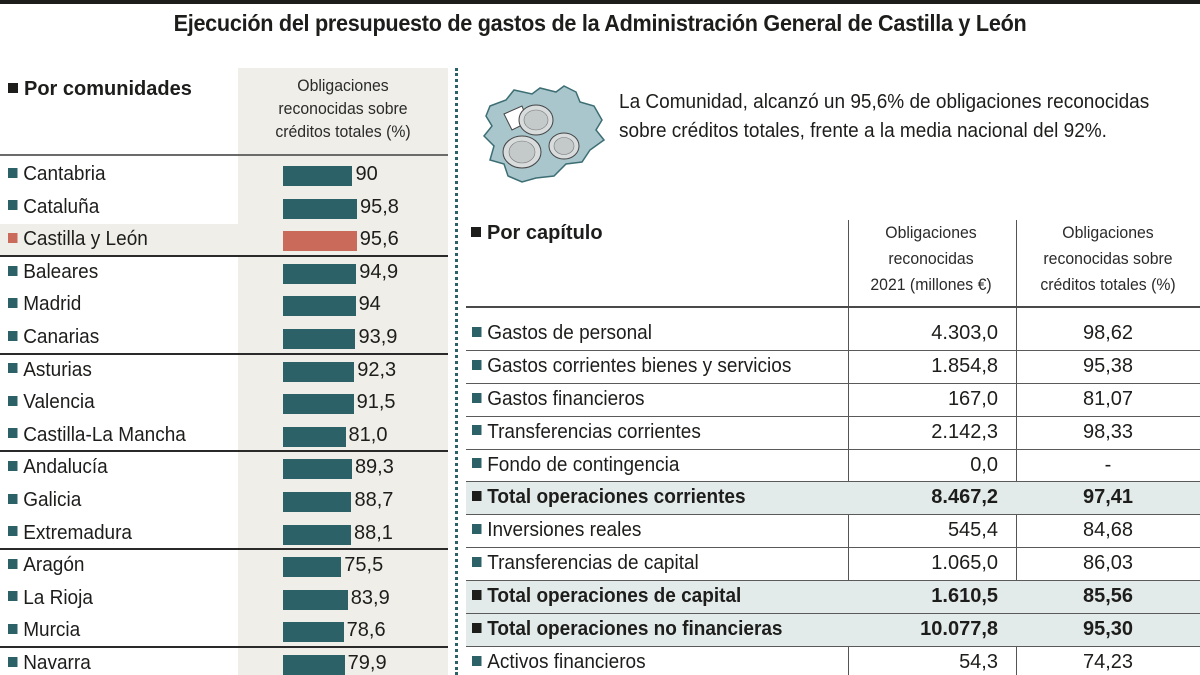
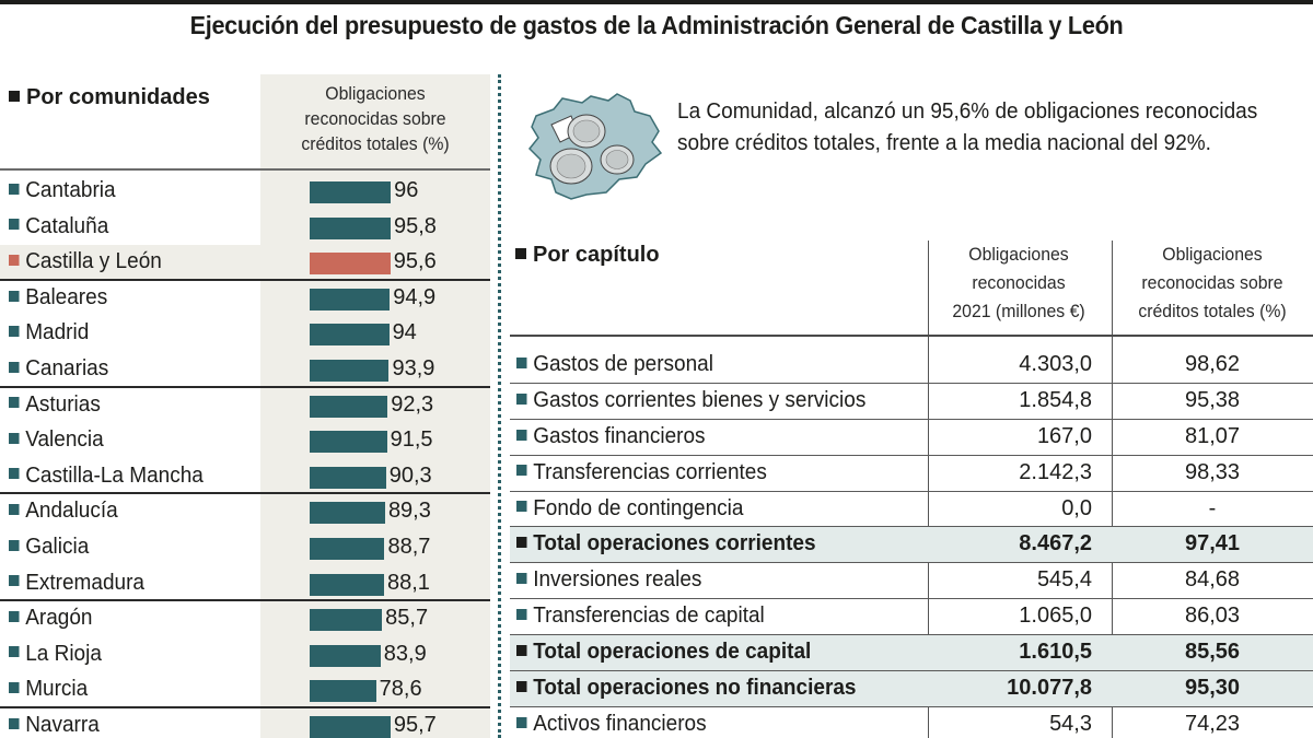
Cantabria: 90 -> 96
Castilla-La Mancha: 81,0 -> 90,3
Aragón: 75,5 -> 85,7
Navarra: 79,9 -> 95,7
